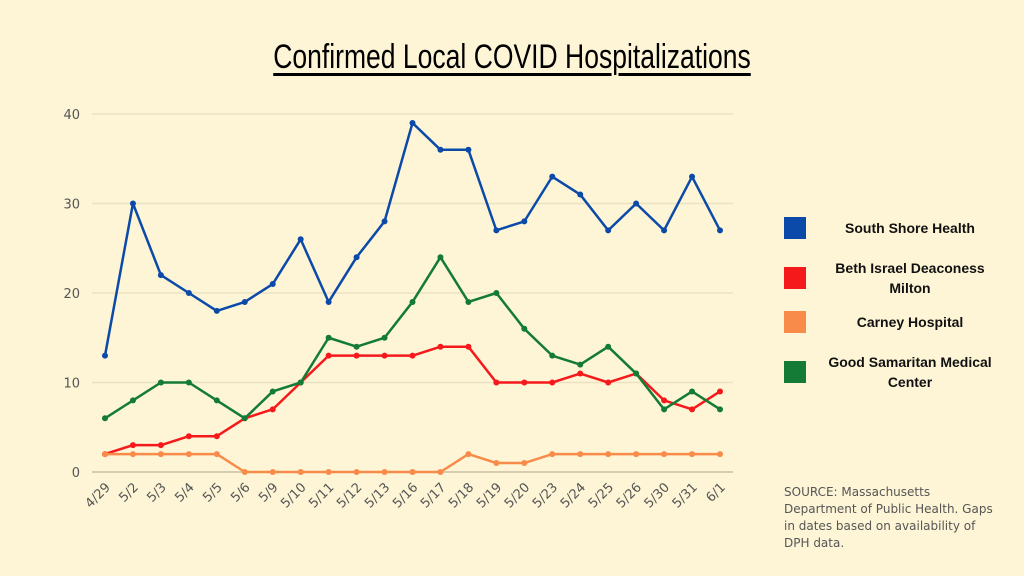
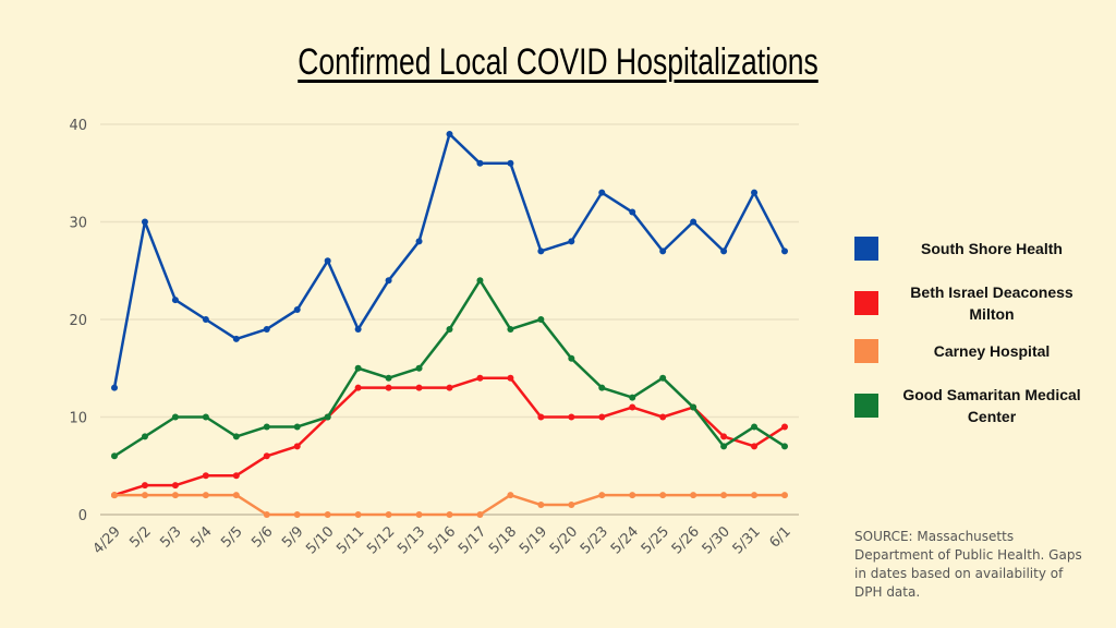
Good Samaritan Medical Center/5/6: 6 -> 9
